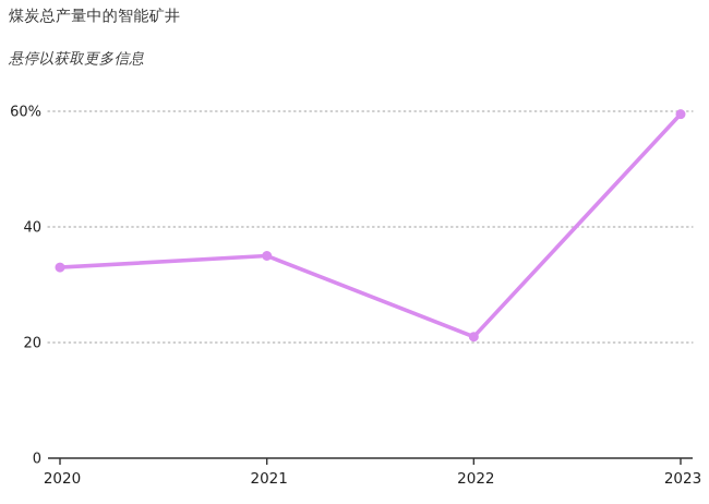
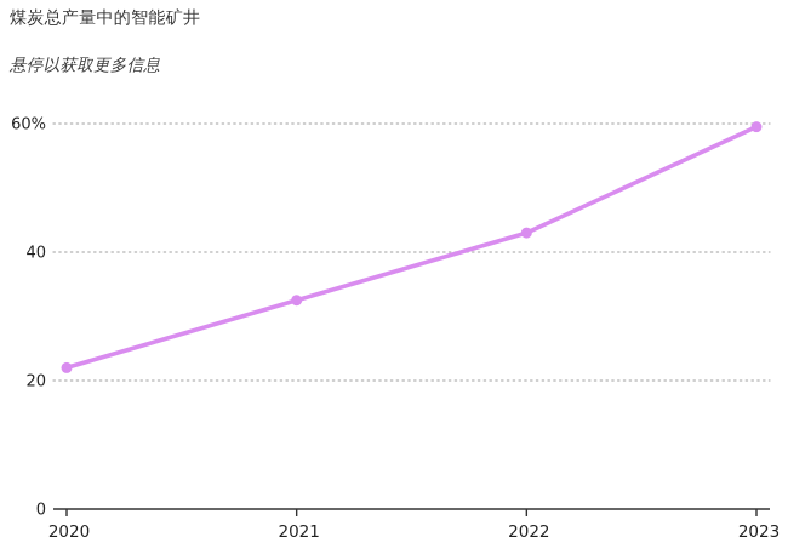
2020: 33% -> 22%
2021: 35% -> 32%
2022: 21% -> 43%
